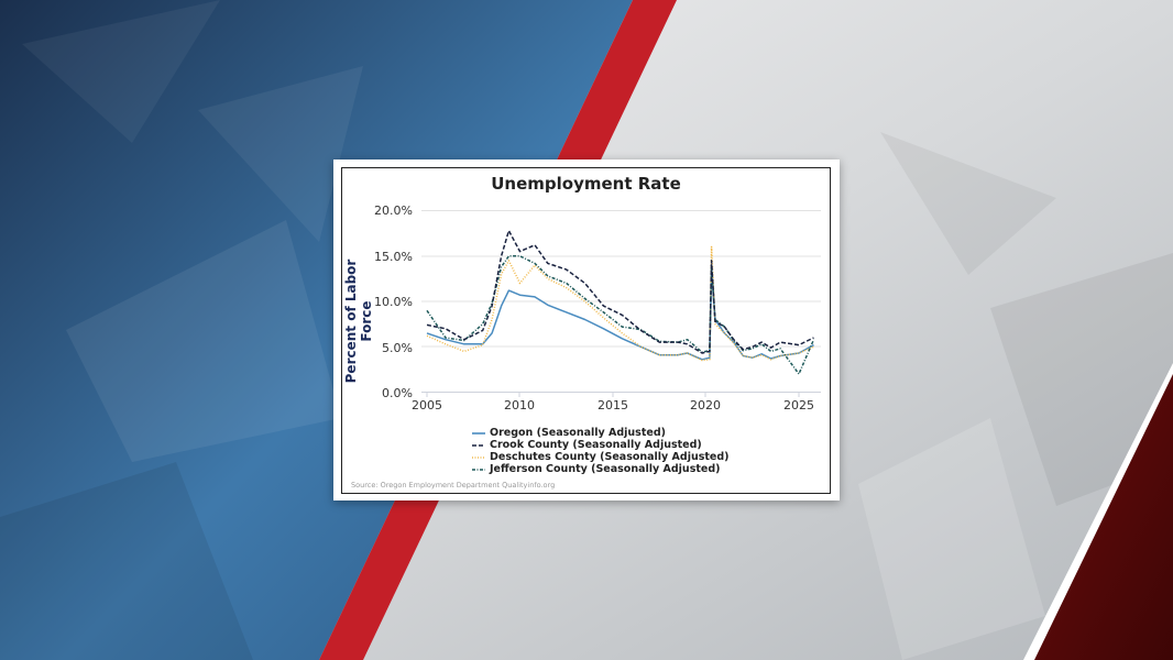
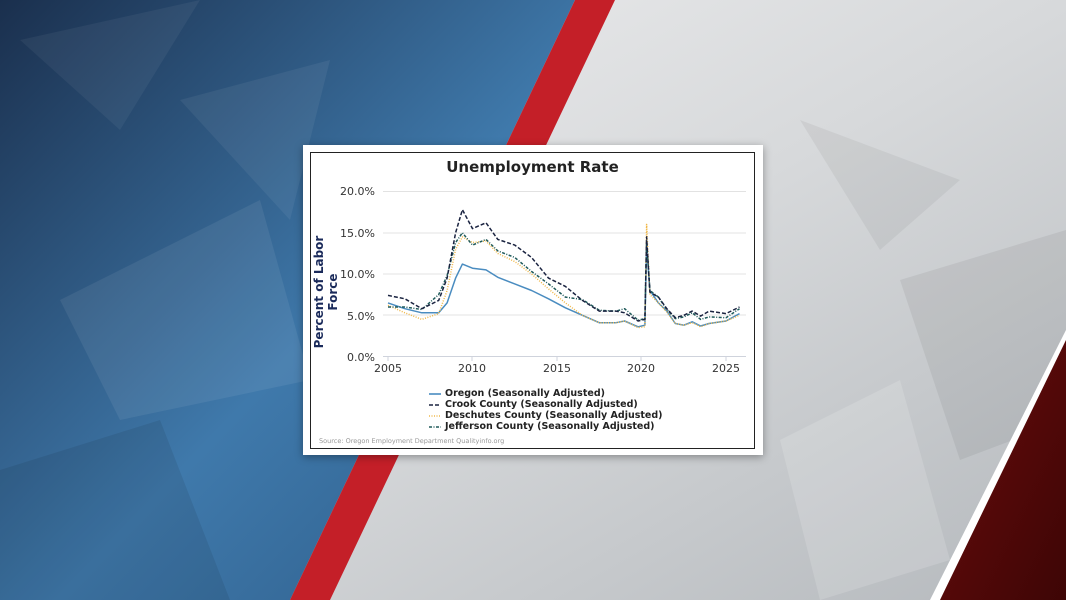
Jefferson County (Seasonally Adjusted)/2005: 9% -> 6%
Deschutes County (Seasonally Adjusted)/2010: 12% -> 14%
Jefferson County (Seasonally Adjusted)/2010: 15% -> 14%
Jefferson County (Seasonally Adjusted)/2025: 2% -> 5%
